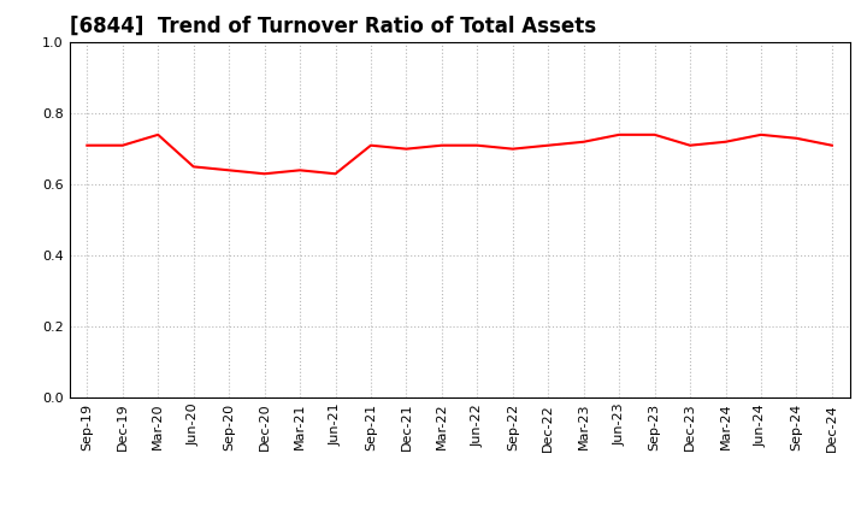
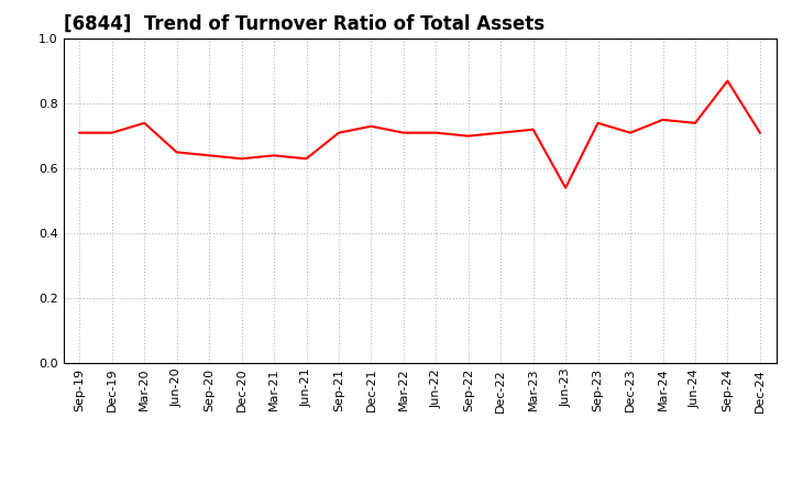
Dec-21: 0.70 -> 0.73
Jun-23: 0.74 -> 0.54
Mar-24: 0.72 -> 0.75
Sep-24: 0.73 -> 0.87
